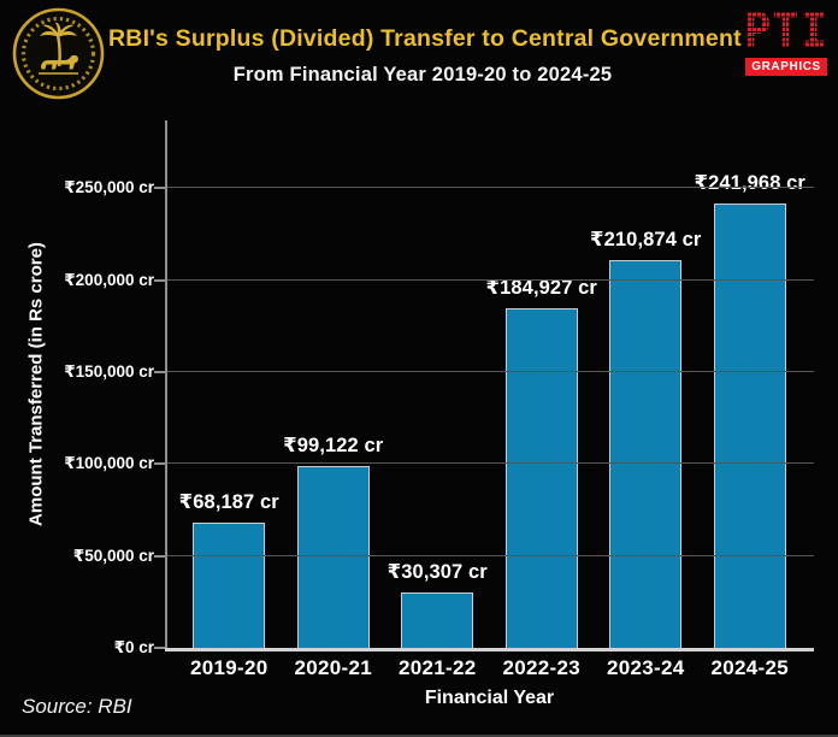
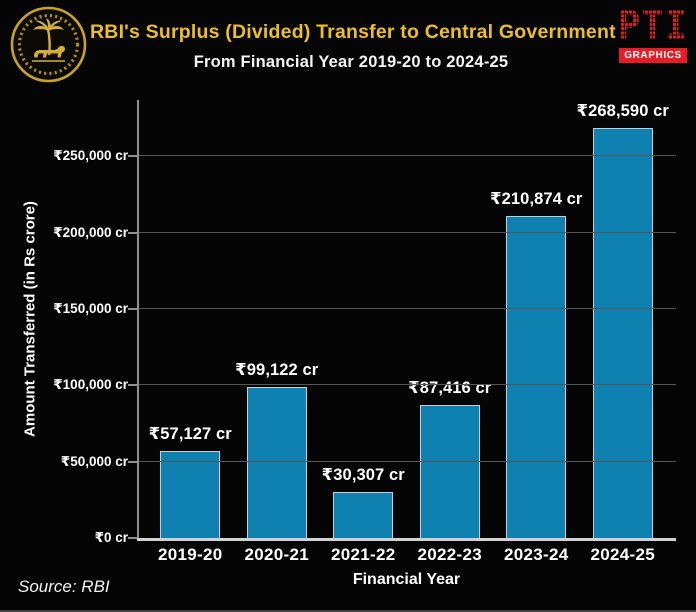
2019-20: 68,187 -> 57,127
2022-23: 184,927 -> 87,416
2024-25: 241,968 -> 268,590
